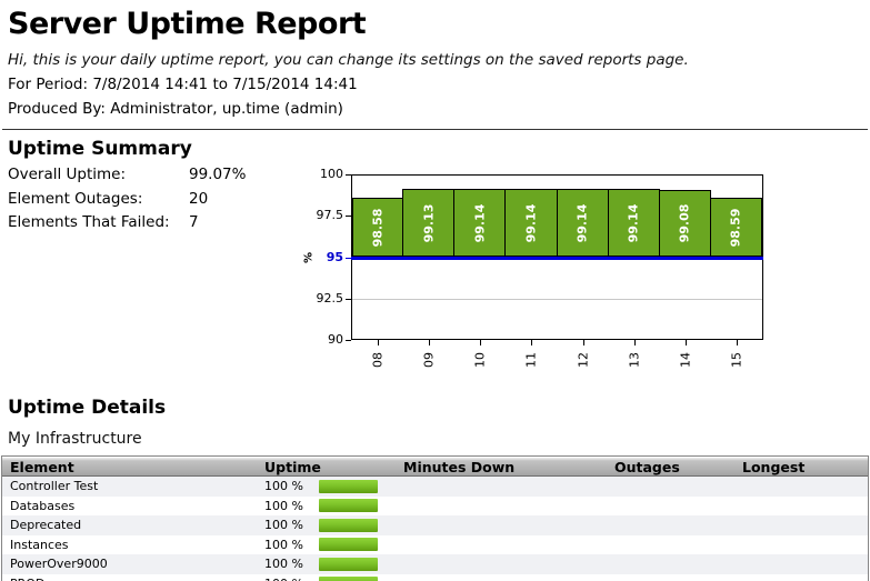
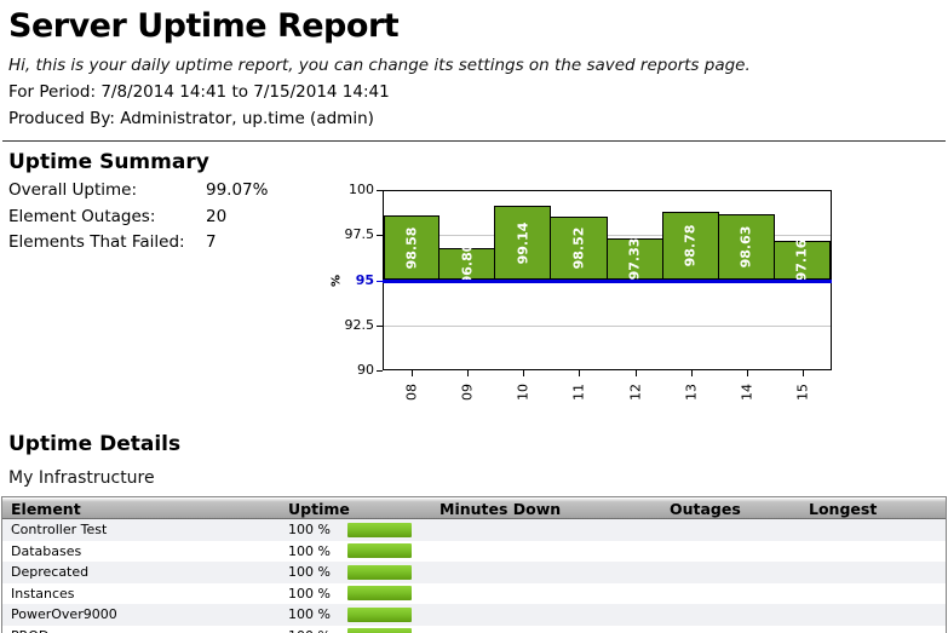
09: 99.13 -> 96.80
11: 99.14 -> 98.52
12: 99.14 -> 97.33
13: 99.14 -> 98.78
14: 99.08 -> 98.63
15: 98.59 -> 97.16
